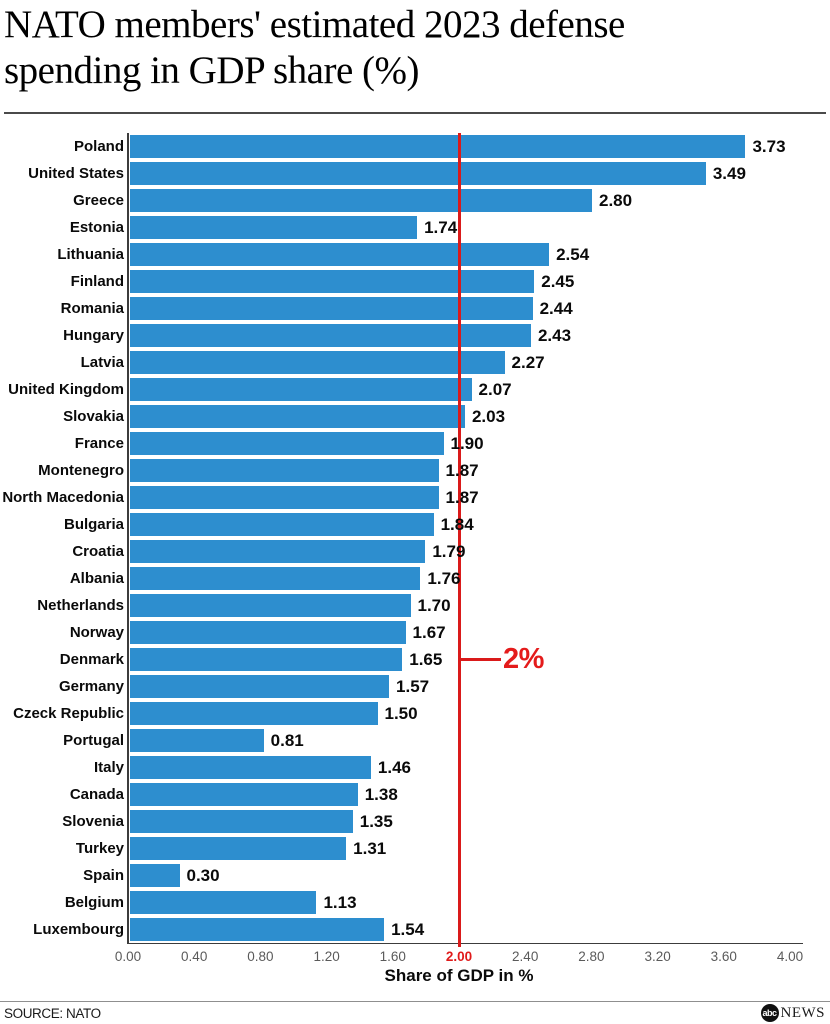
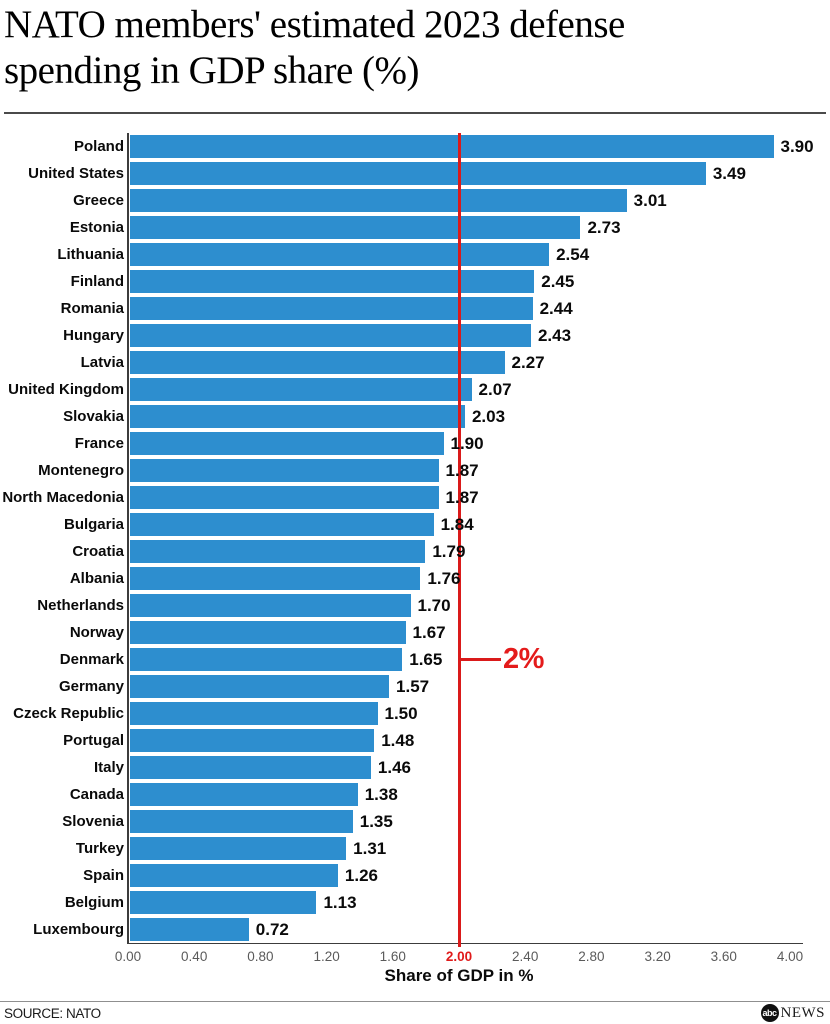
Poland: 3.73 -> 3.90
Greece: 2.80 -> 3.01
Estonia: 1.74 -> 2.73
Portugal: 0.81 -> 1.48
Spain: 0.30 -> 1.26
Luxembourg: 1.54 -> 0.72
